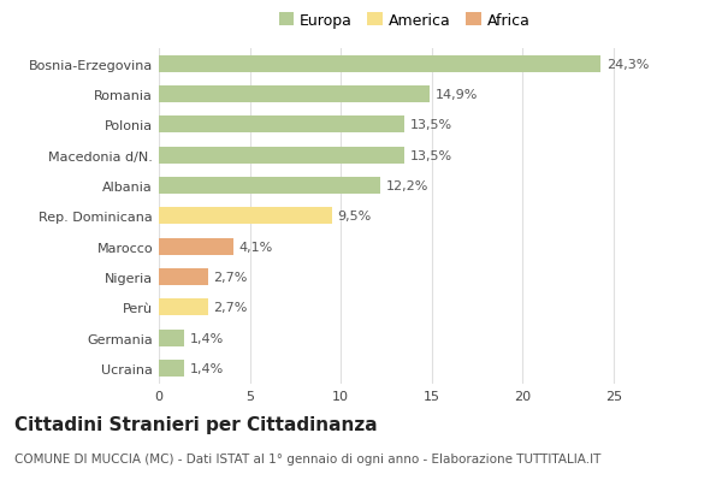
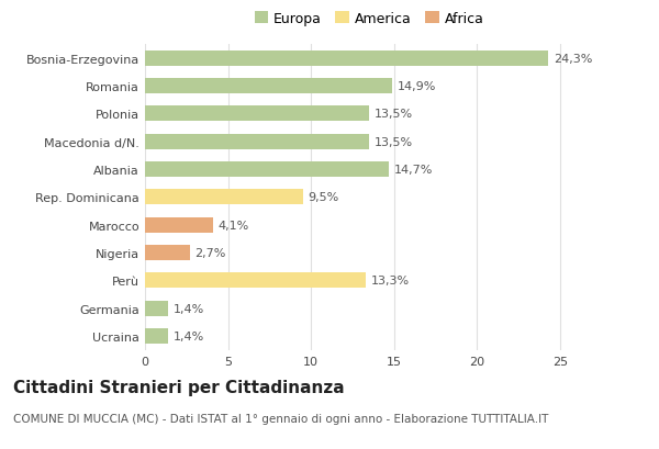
Albania: 12,2% -> 14,7%
Perù: 2,7% -> 13,3%
